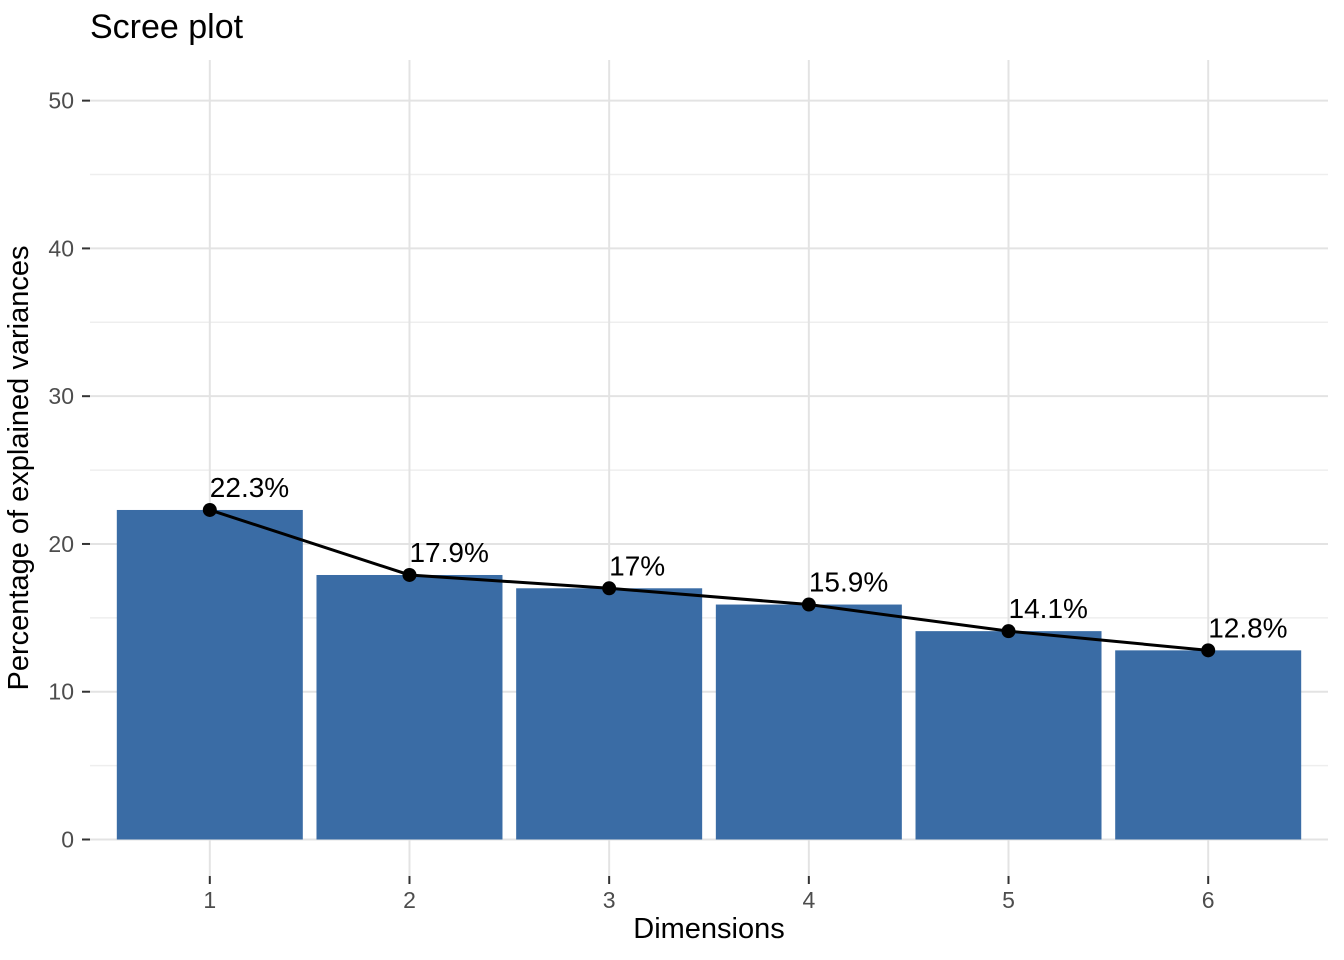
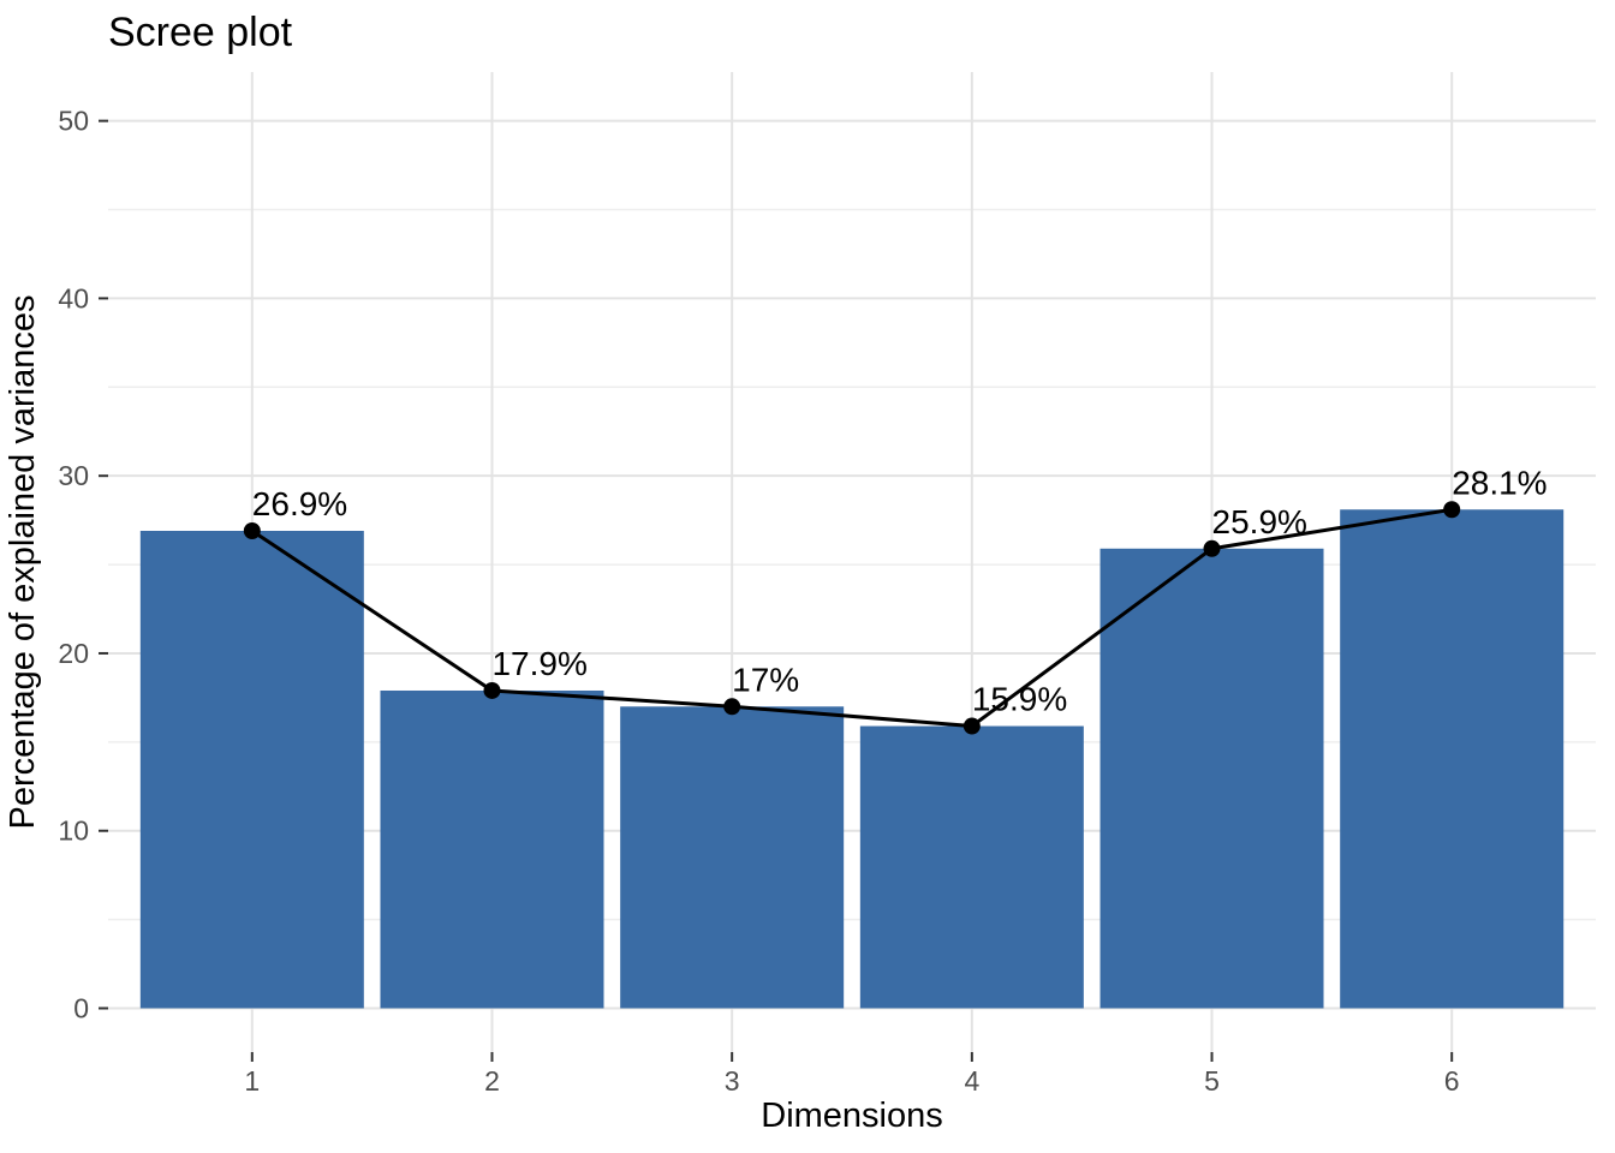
1: 22.3% -> 26.9%
5: 14.1% -> 25.9%
6: 12.8% -> 28.1%
